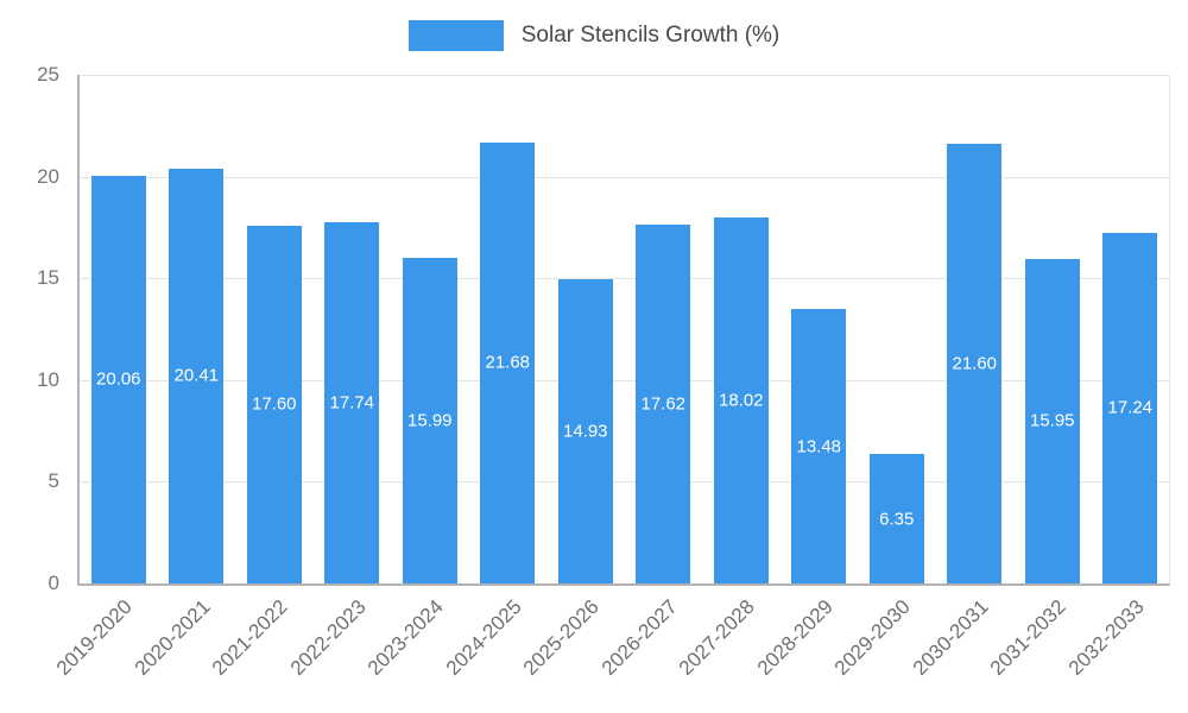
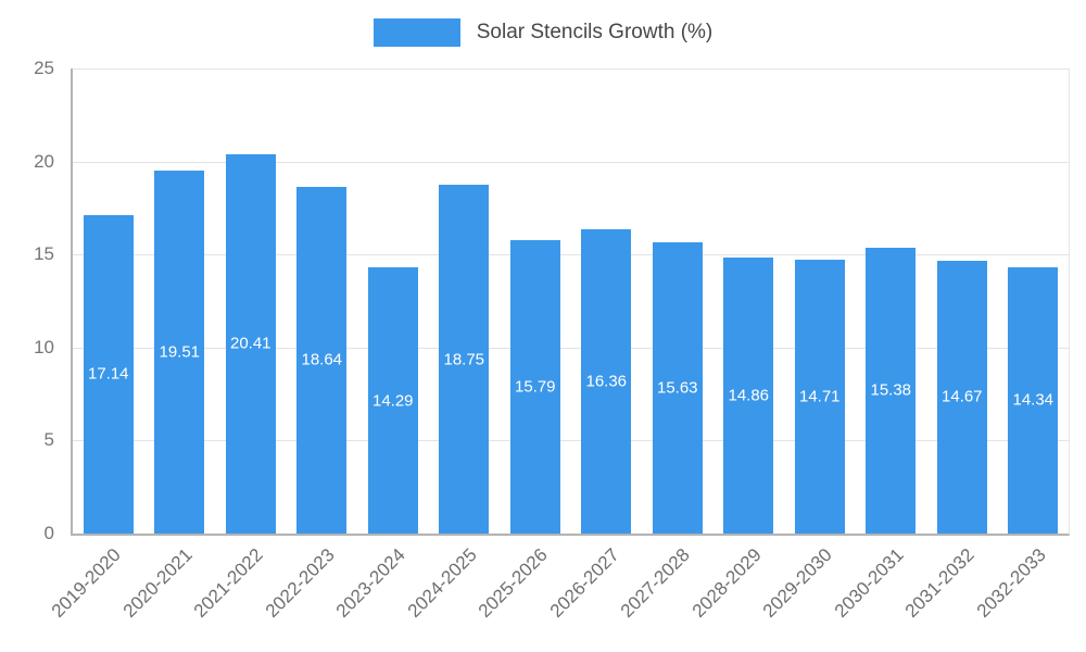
2019-2020: 20.06 -> 17.14
2020-2021: 20.41 -> 19.51
2021-2022: 17.60 -> 20.41
2022-2023: 17.74 -> 18.64
2023-2024: 15.99 -> 14.29
2024-2025: 21.68 -> 18.75
2025-2026: 14.93 -> 15.79
2026-2027: 17.62 -> 16.36
2027-2028: 18.02 -> 15.63
2028-2029: 13.48 -> 14.86
2029-2030: 6.35 -> 14.71
2030-2031: 21.60 -> 15.38
2031-2032: 15.95 -> 14.67
2032-2033: 17.24 -> 14.34
